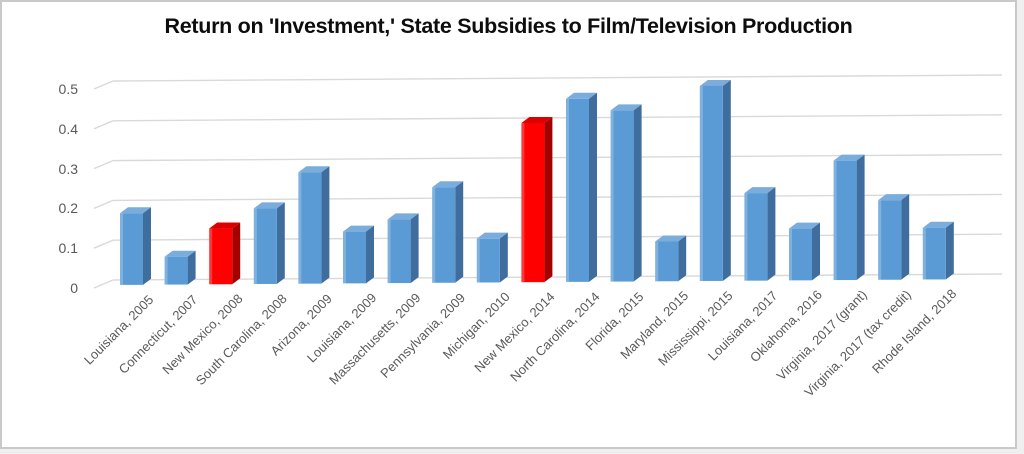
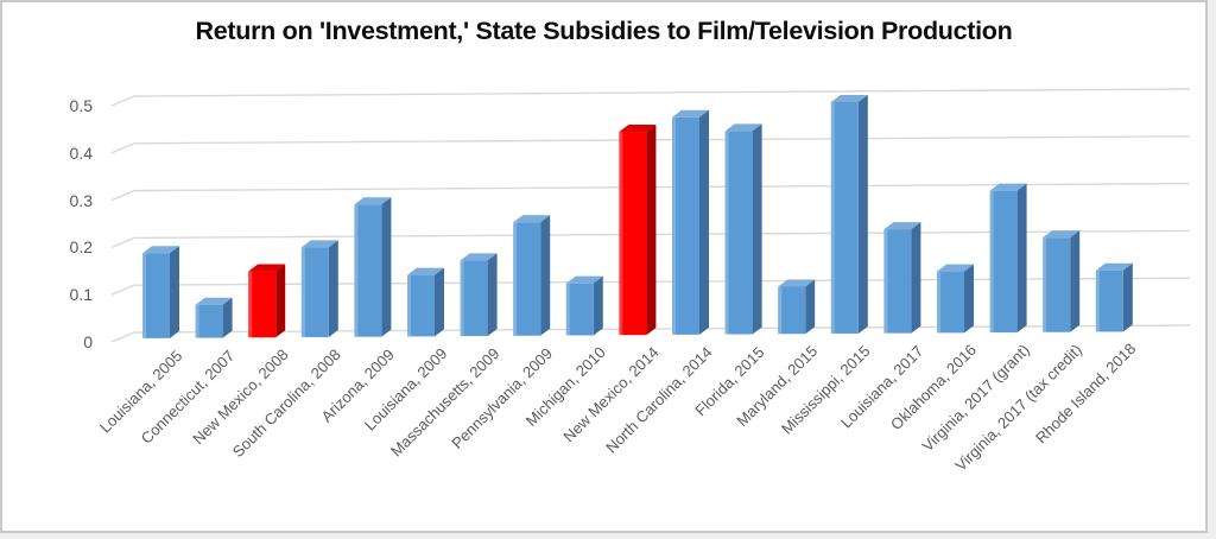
New Mexico, 2014: 0.40 -> 0.43
